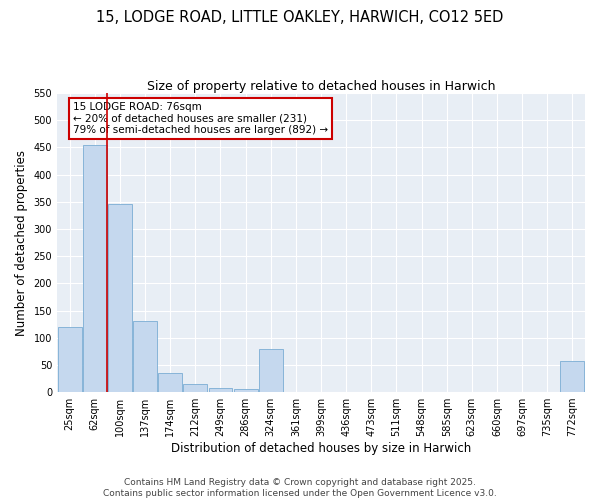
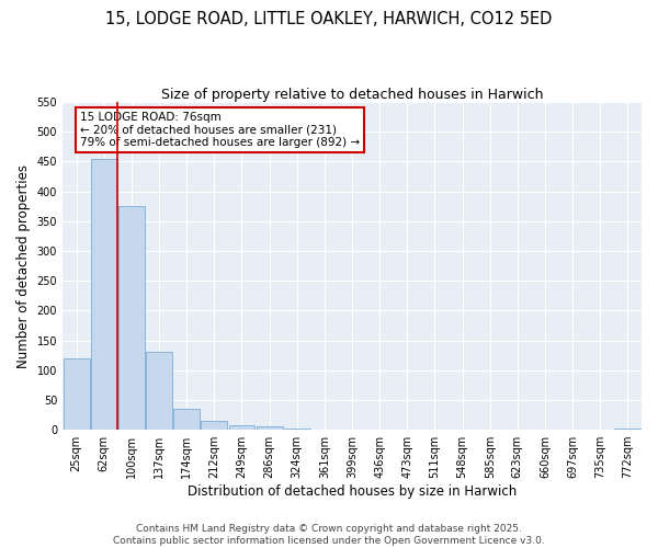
100sqm: 346 -> 375
324sqm: 80 -> 2
772sqm: 58 -> 2
